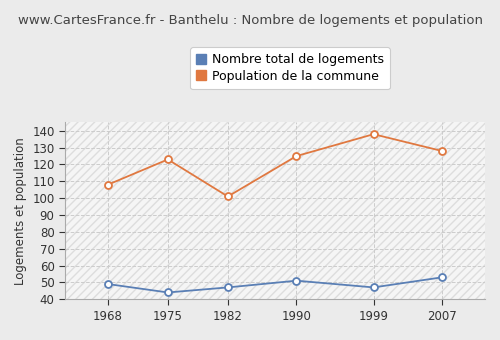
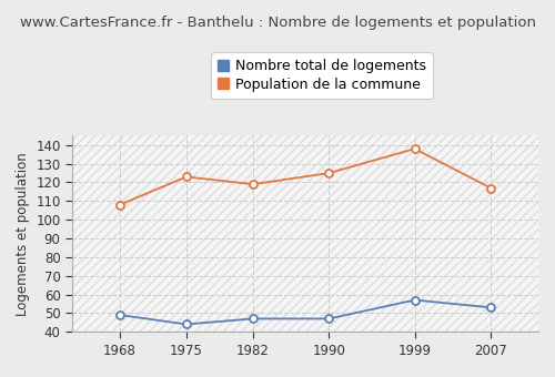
Population de la commune/1982: 101 -> 119
Nombre total de logements/1990: 51 -> 47
Nombre total de logements/1999: 47 -> 57
Population de la commune/2007: 128 -> 117
